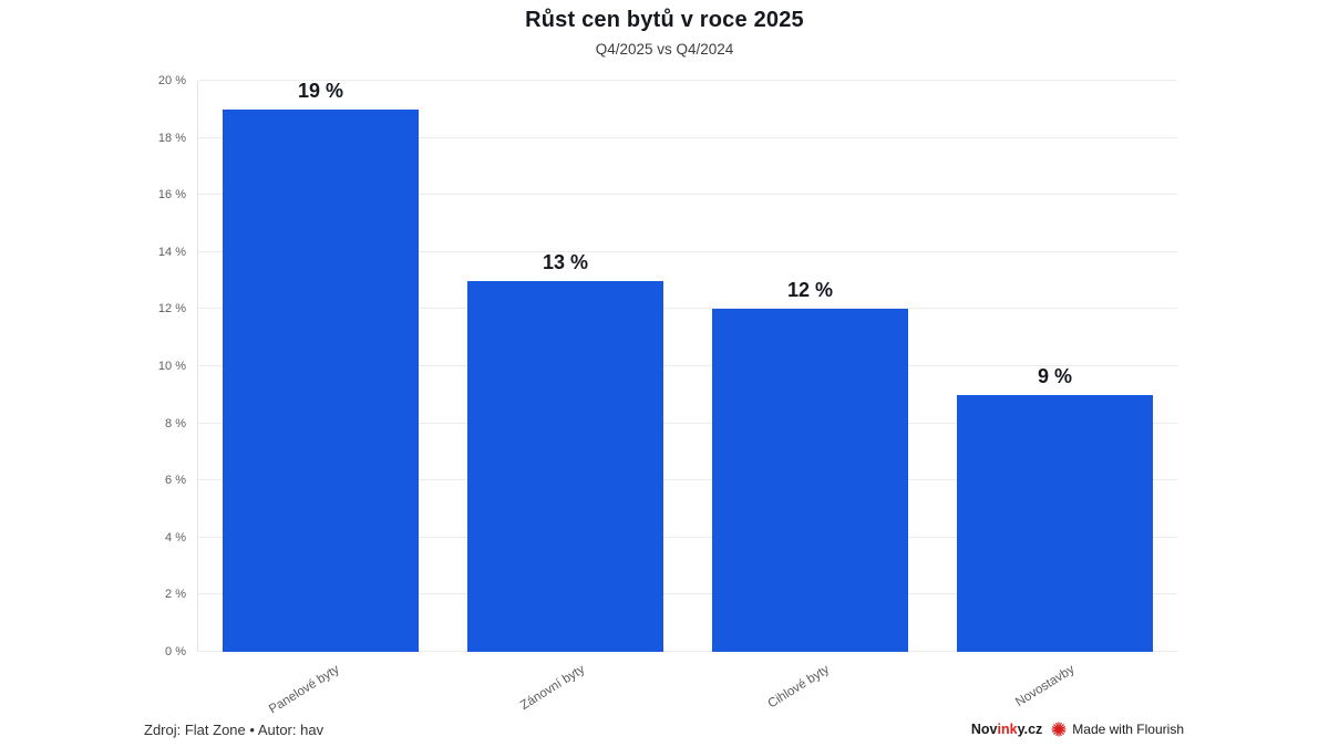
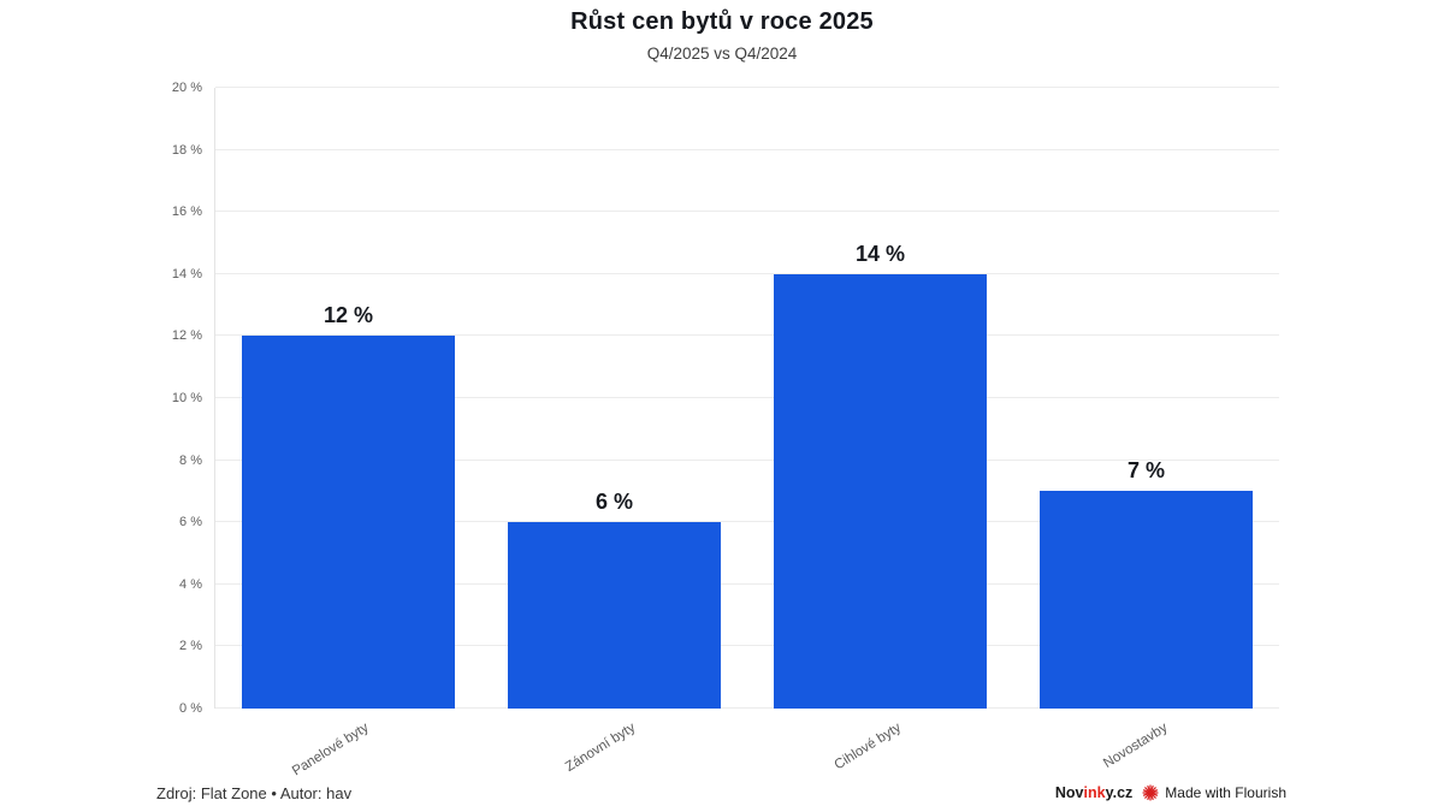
Panelové byty: 19 -> 12
Zánovní byty: 13 -> 6
Cihlové byty: 12 -> 14
Novostavby: 9 -> 7
